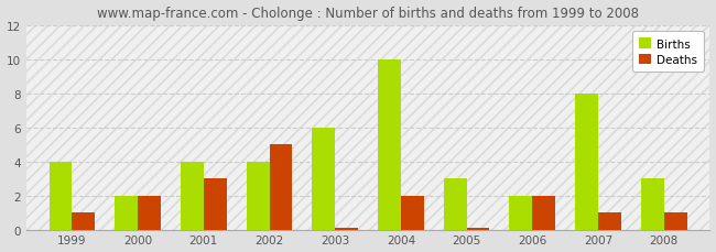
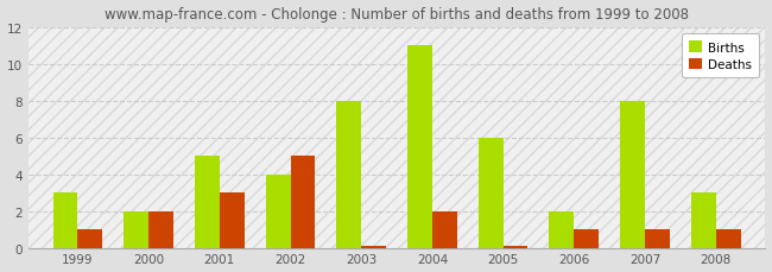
Births/1999: 4 -> 3
Births/2001: 4 -> 5
Births/2003: 6 -> 8
Births/2004: 10 -> 11
Births/2005: 3 -> 6
Deaths/2006: 2.0 -> 1.0
